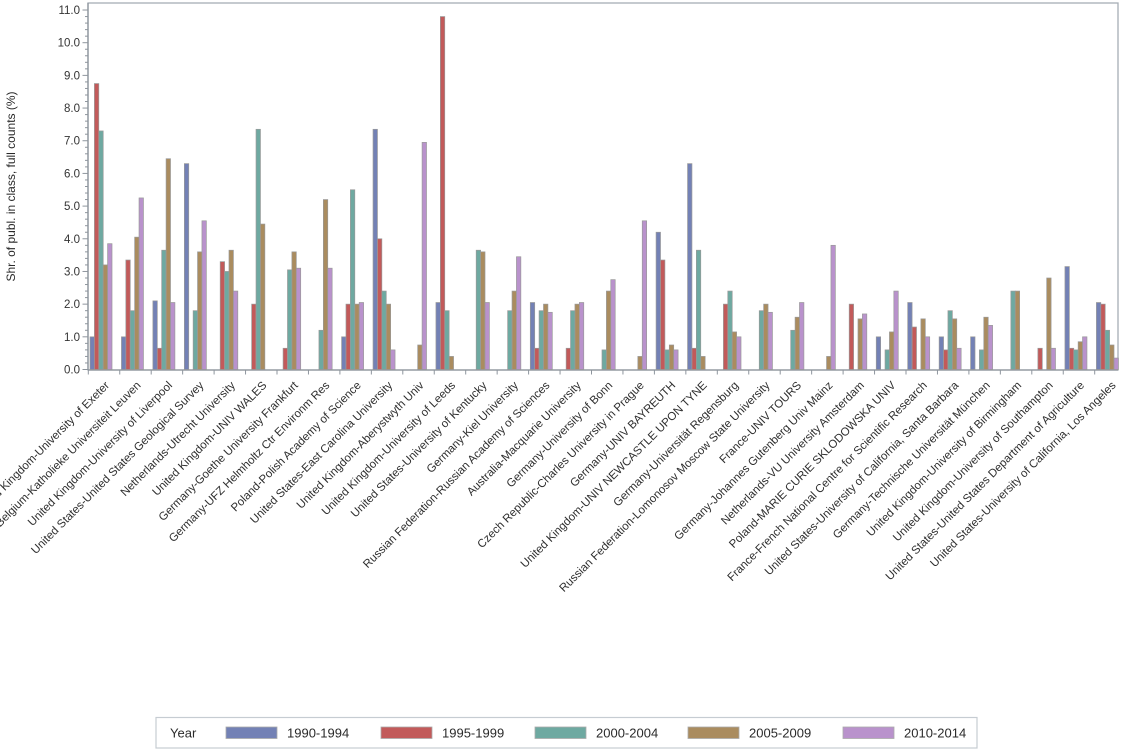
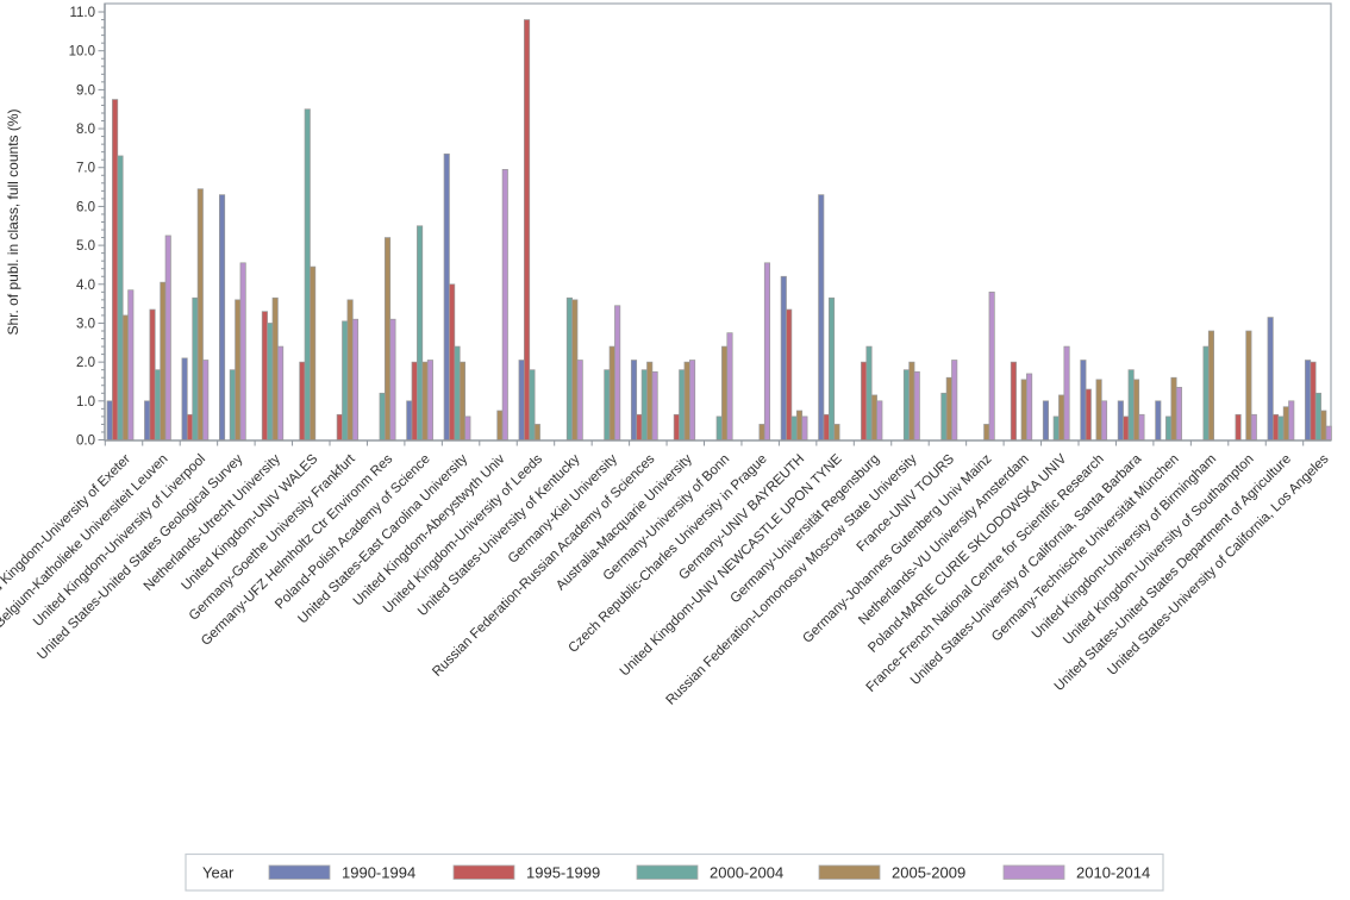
2000-2004/United Kingdom-UNIV WALES: 7.3 -> 8.5
2005-2009/United Kingdom-University of Birmingham: 2.4 -> 2.8
